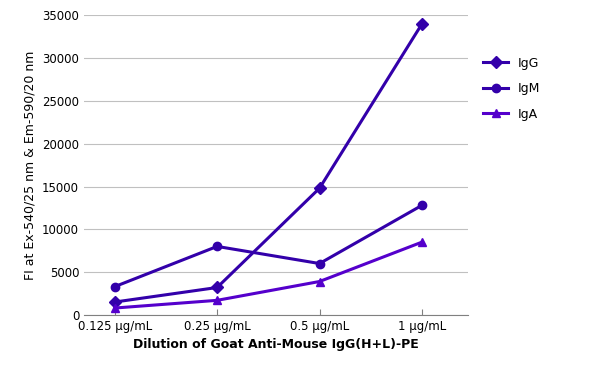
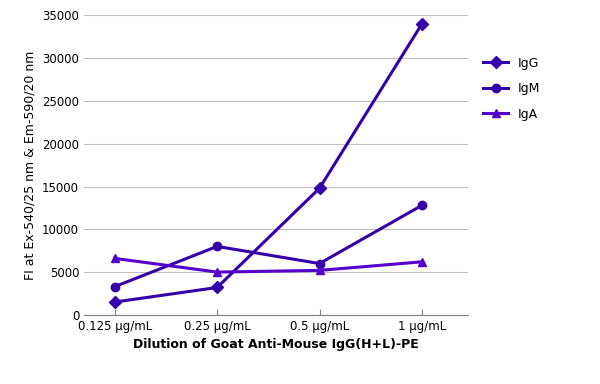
IgA/0.125 μg/mL: 800 -> 6600
IgA/0.25 μg/mL: 1700 -> 5000
IgA/0.5 μg/mL: 3900 -> 5200
IgA/1 μg/mL: 8500 -> 6200
